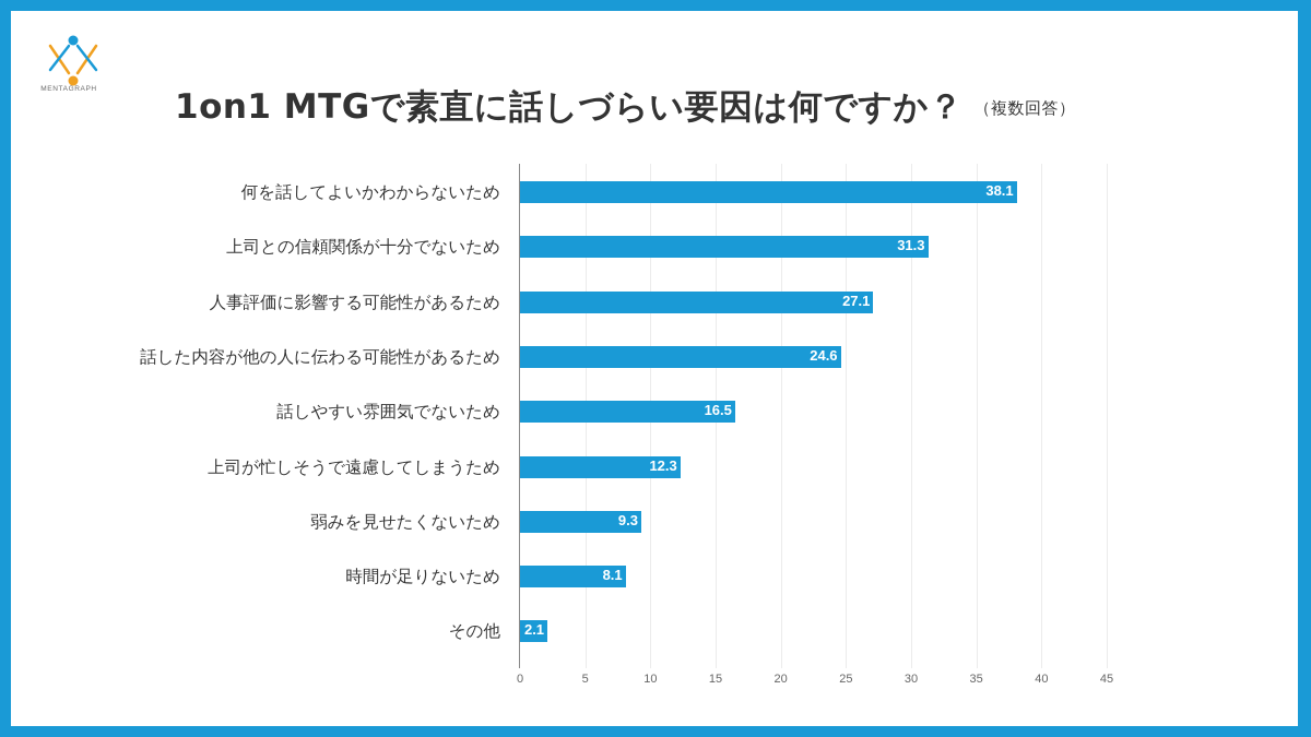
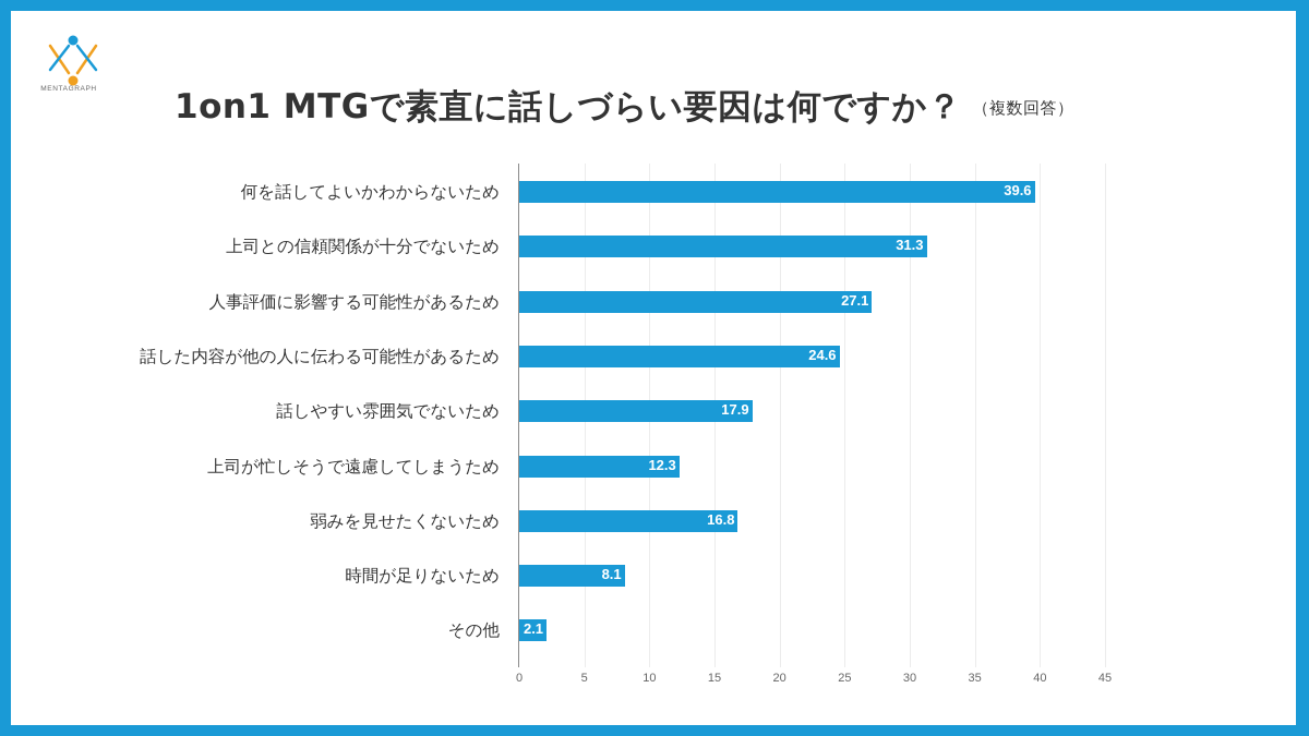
何を話してよいかわからないため: 38.1 -> 39.6
話しやすい雰囲気でないため: 16.5 -> 17.9
弱みを見せたくないため: 9.3 -> 16.8
